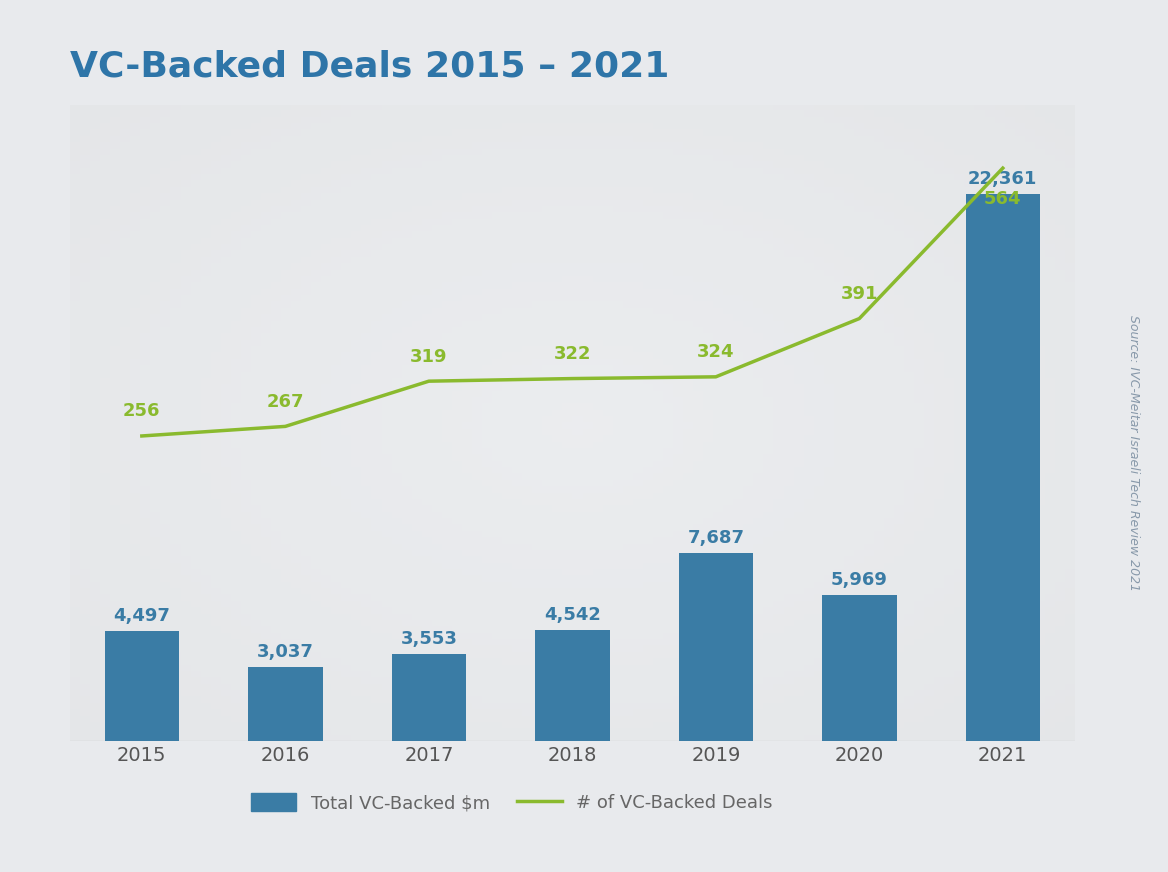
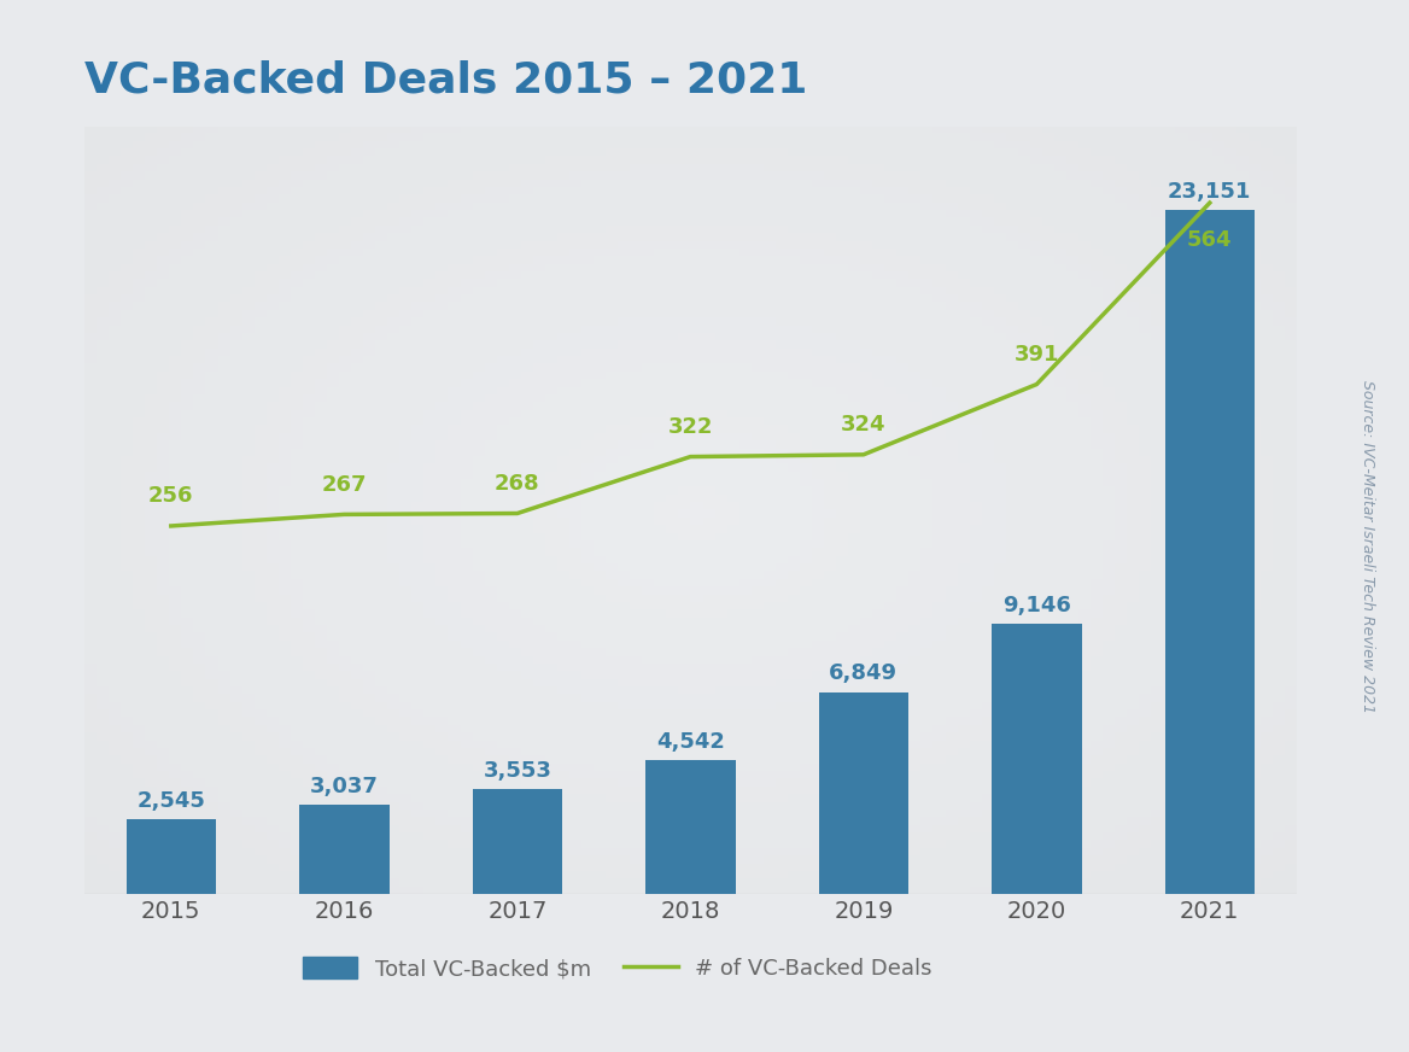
Total VC-Backed $m/2015: 4,497 -> 2,545
# of VC-Backed Deals/2017: 319 -> 268
Total VC-Backed $m/2019: 7,687 -> 6,849
Total VC-Backed $m/2020: 5,969 -> 9,146
Total VC-Backed $m/2021: 22,361 -> 23,151
